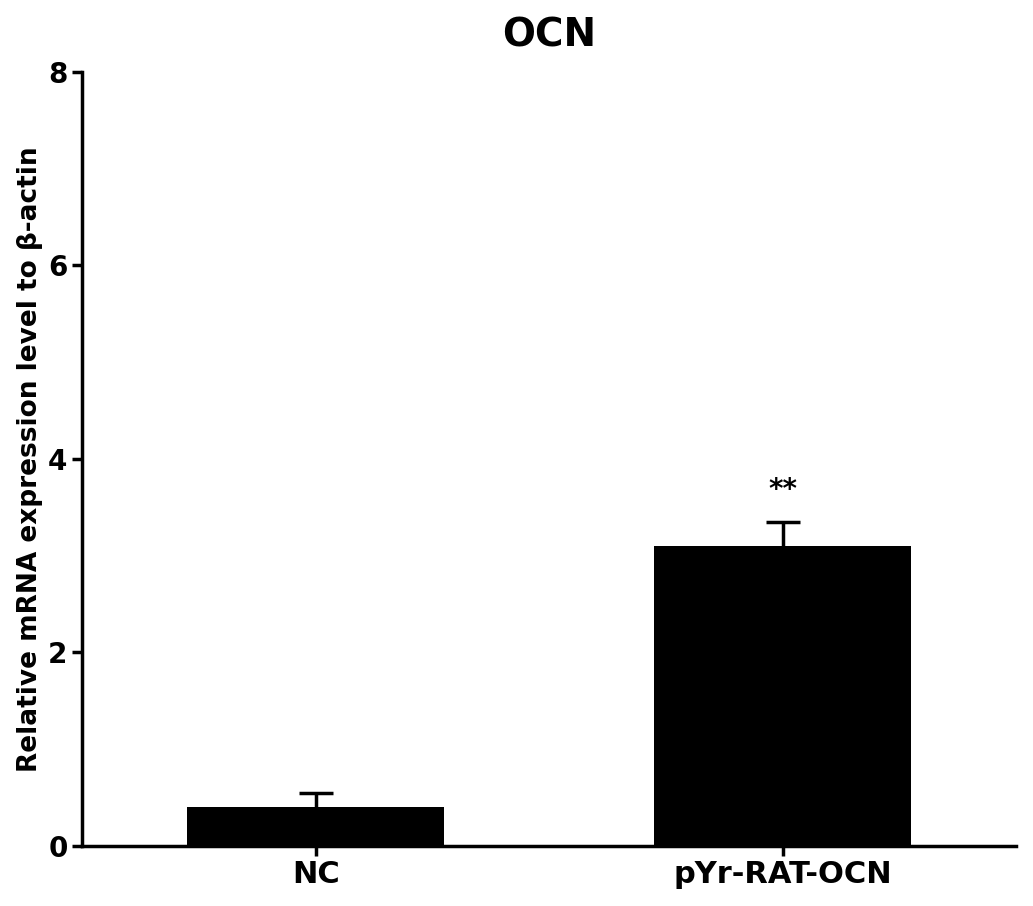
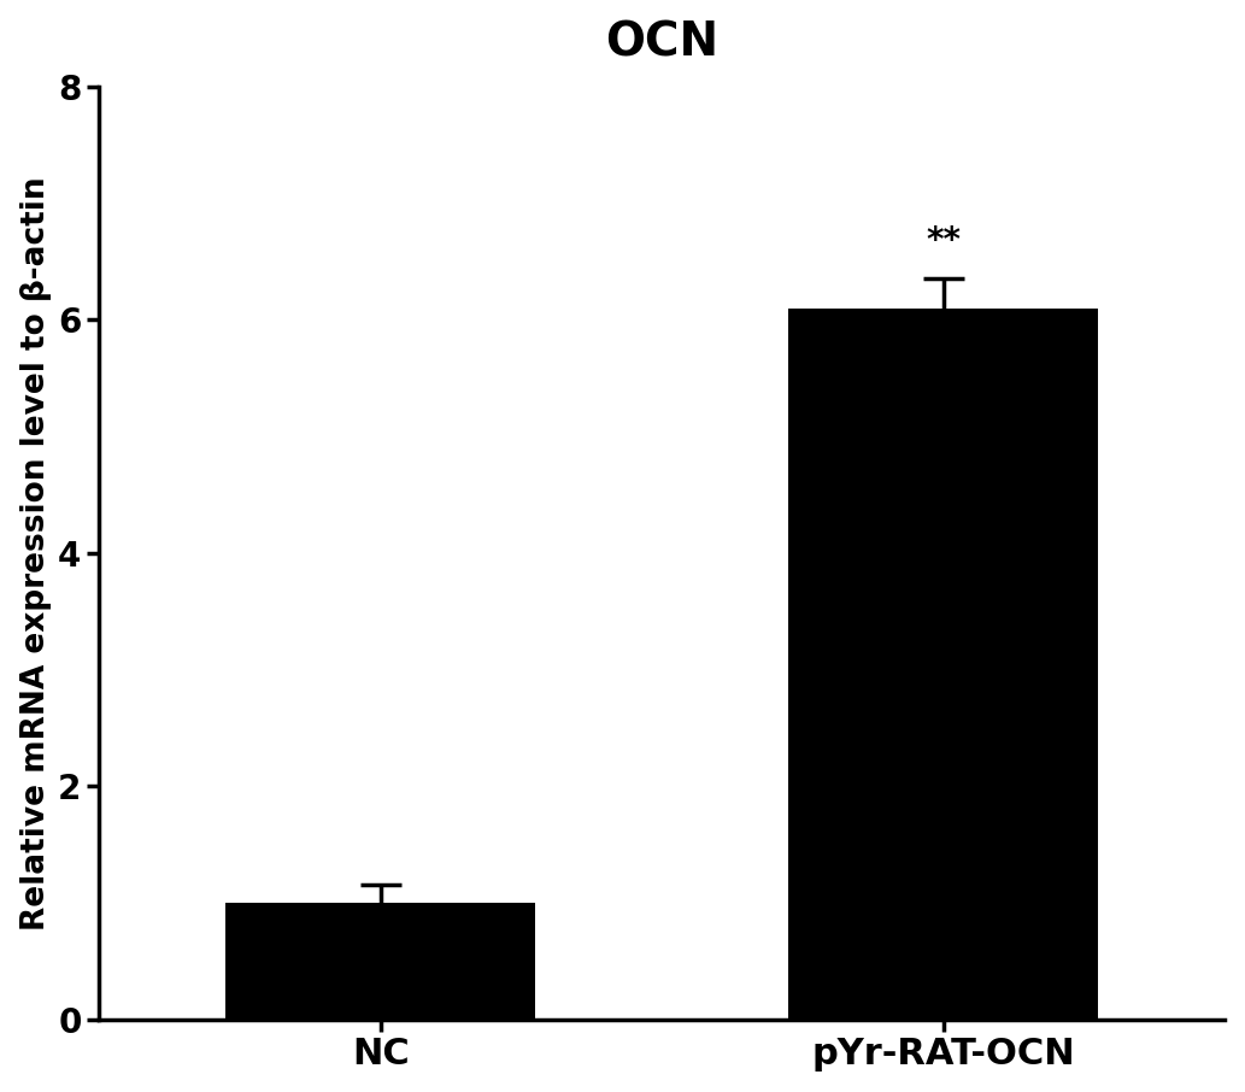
NC: 0.4 -> 1.0
pYr-RAT-OCN: 3.1 -> 6.1
